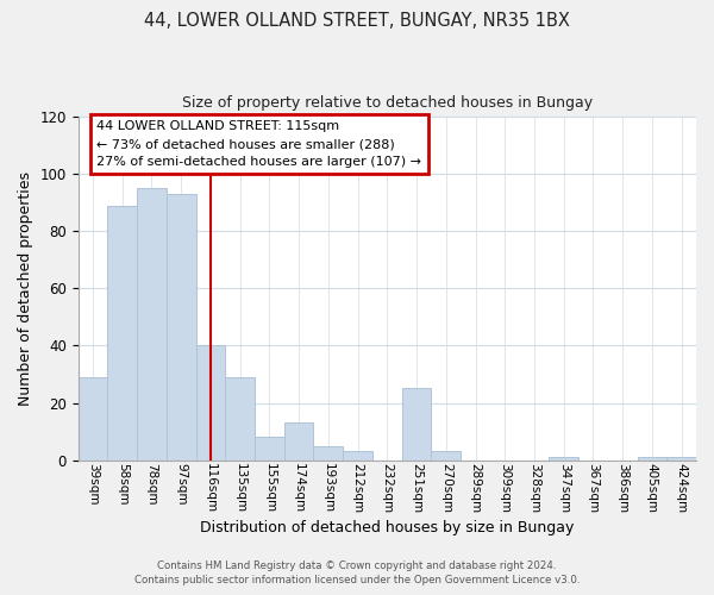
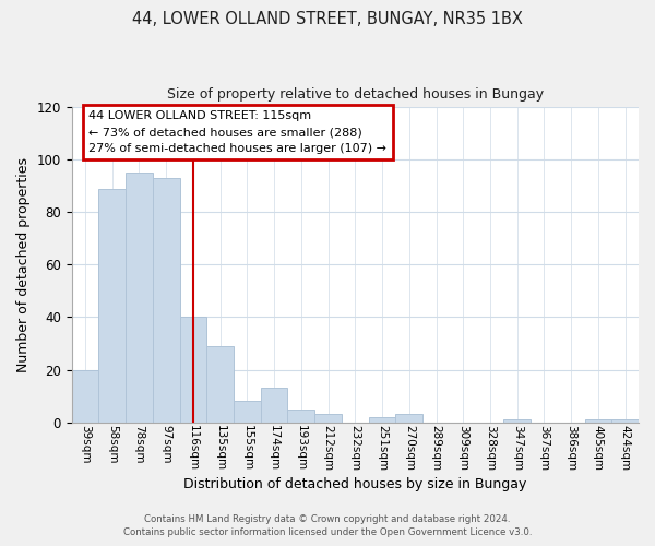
39sqm: 29 -> 20
251sqm: 25 -> 2
